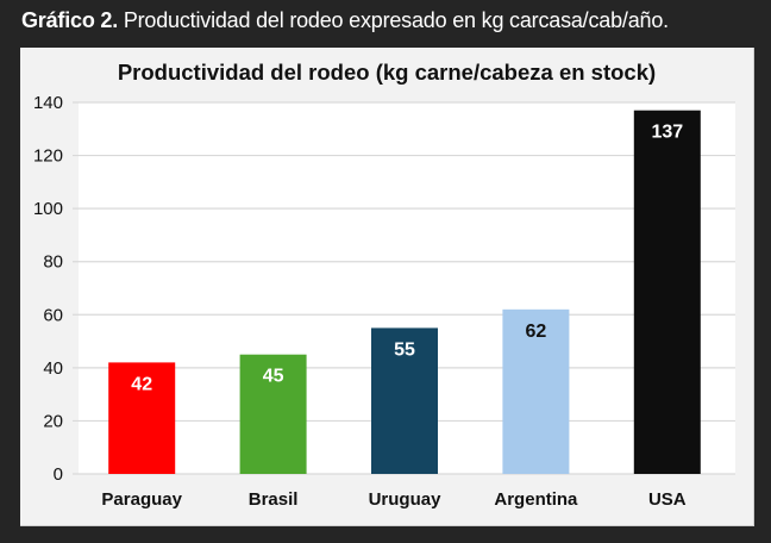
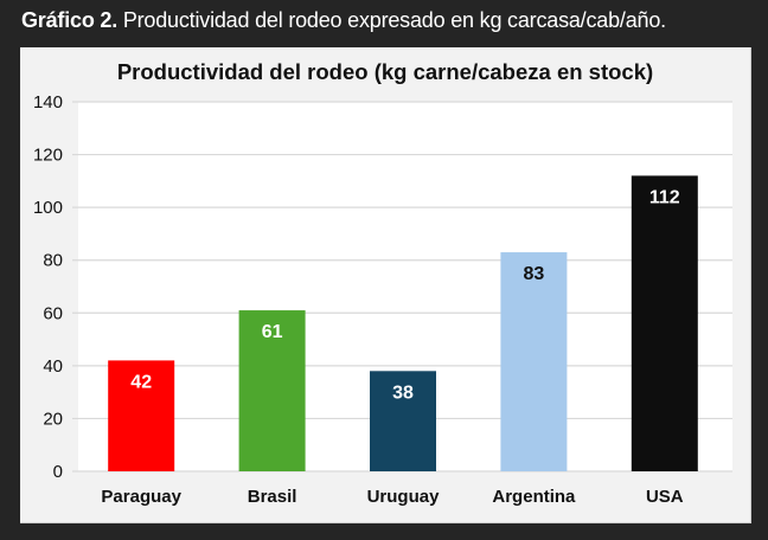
Brasil: 45 -> 61
Uruguay: 55 -> 38
Argentina: 62 -> 83
USA: 137 -> 112
